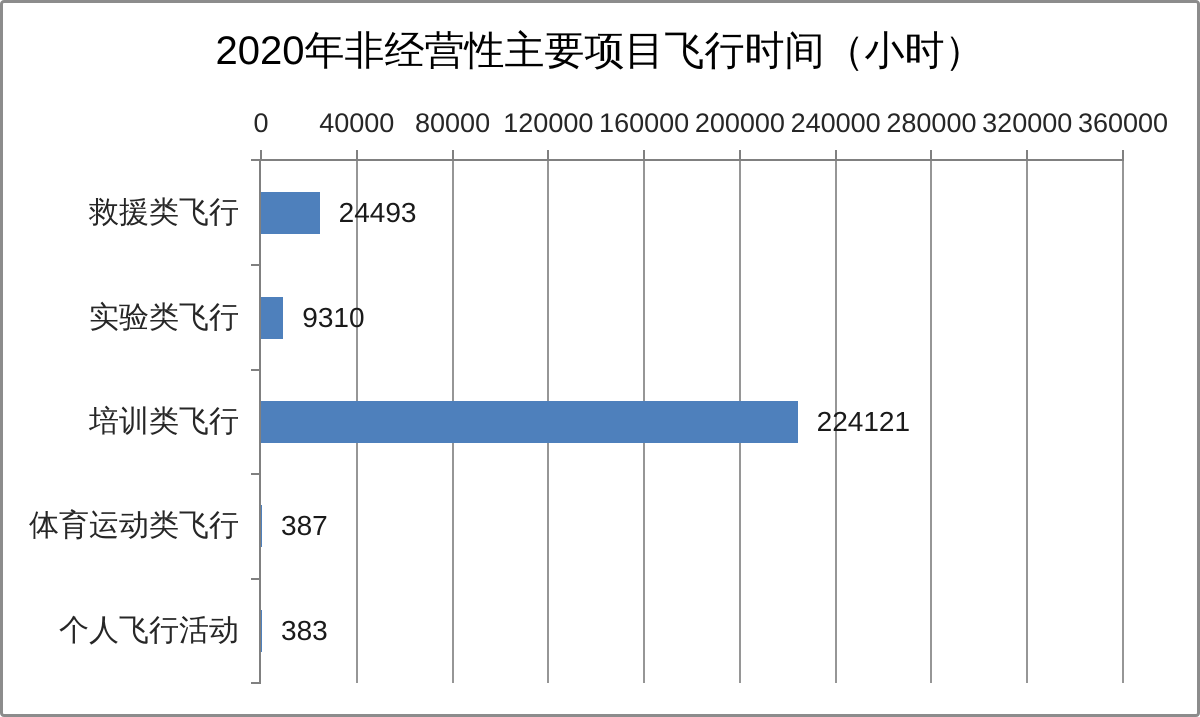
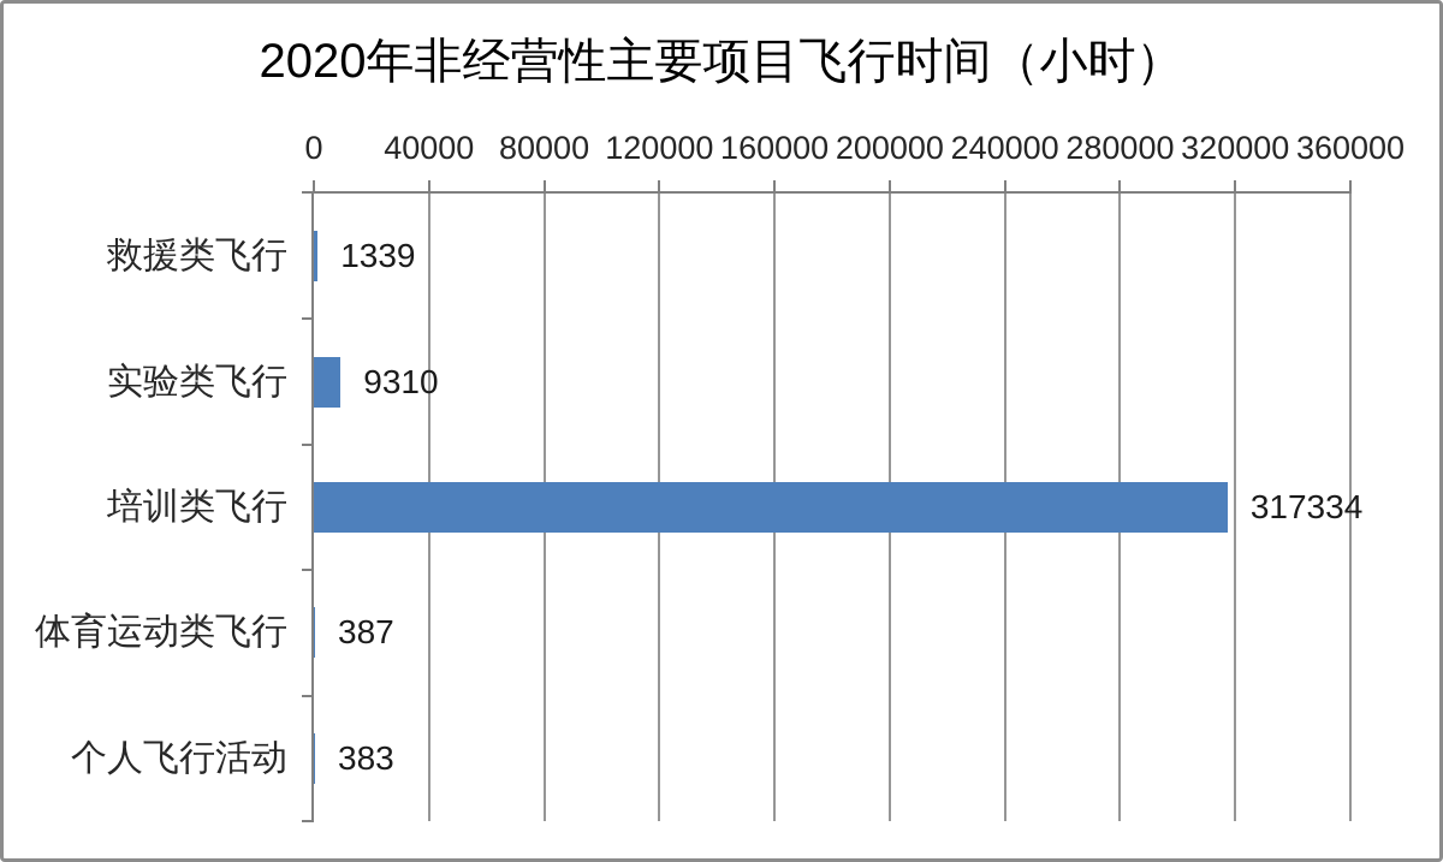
救援类飞行: 24493 -> 1339
培训类飞行: 224121 -> 317334
